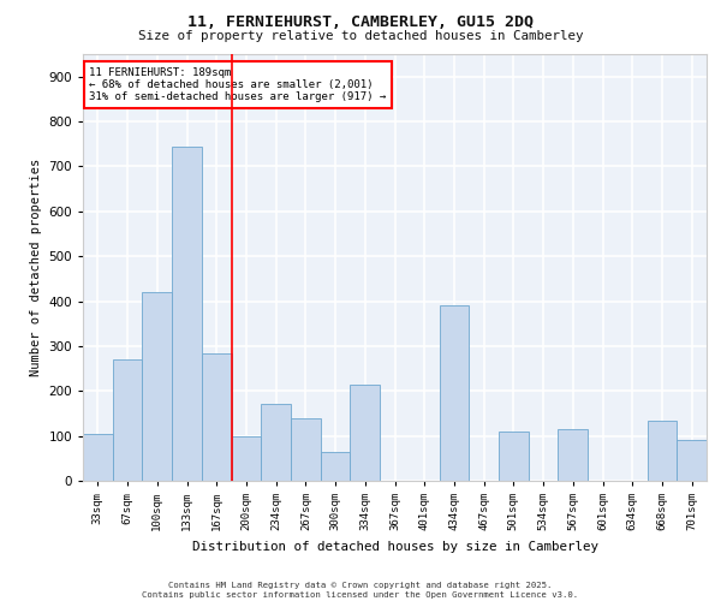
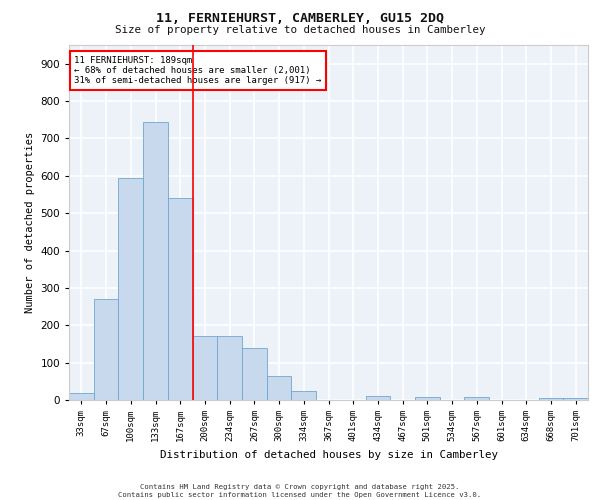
33sqm: 105 -> 18
100sqm: 420 -> 595
167sqm: 285 -> 540
200sqm: 100 -> 170
334sqm: 215 -> 25
434sqm: 390 -> 12
501sqm: 110 -> 8
567sqm: 115 -> 8
668sqm: 135 -> 5
701sqm: 90 -> 5
